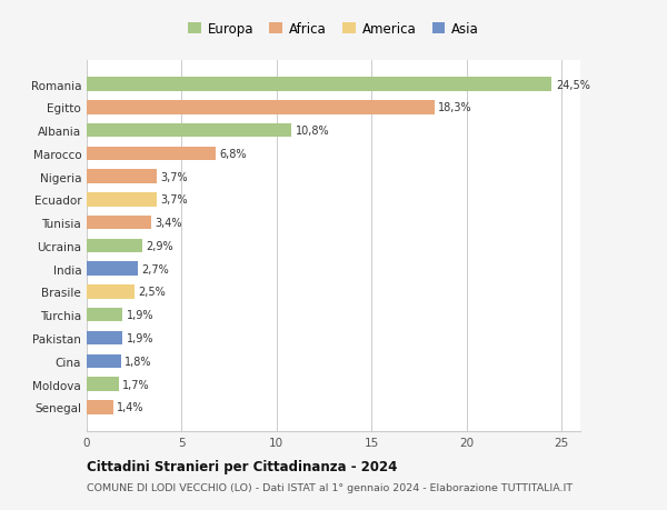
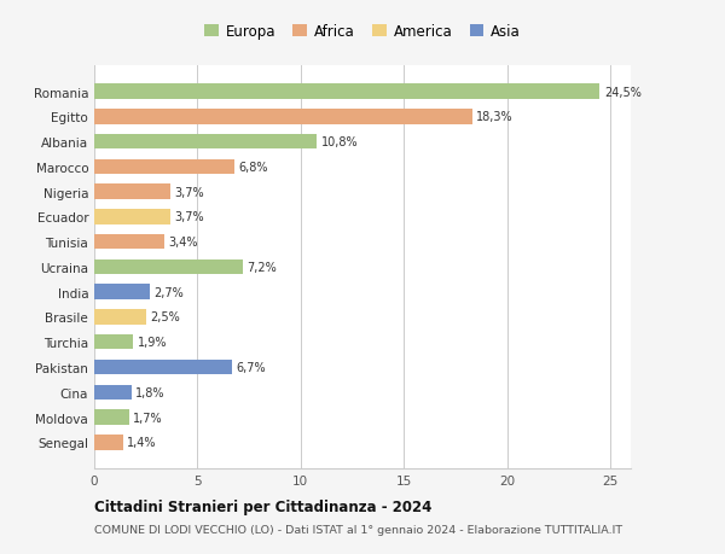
Ucraina: 2,9% -> 7,2%
Pakistan: 1,9% -> 6,7%
